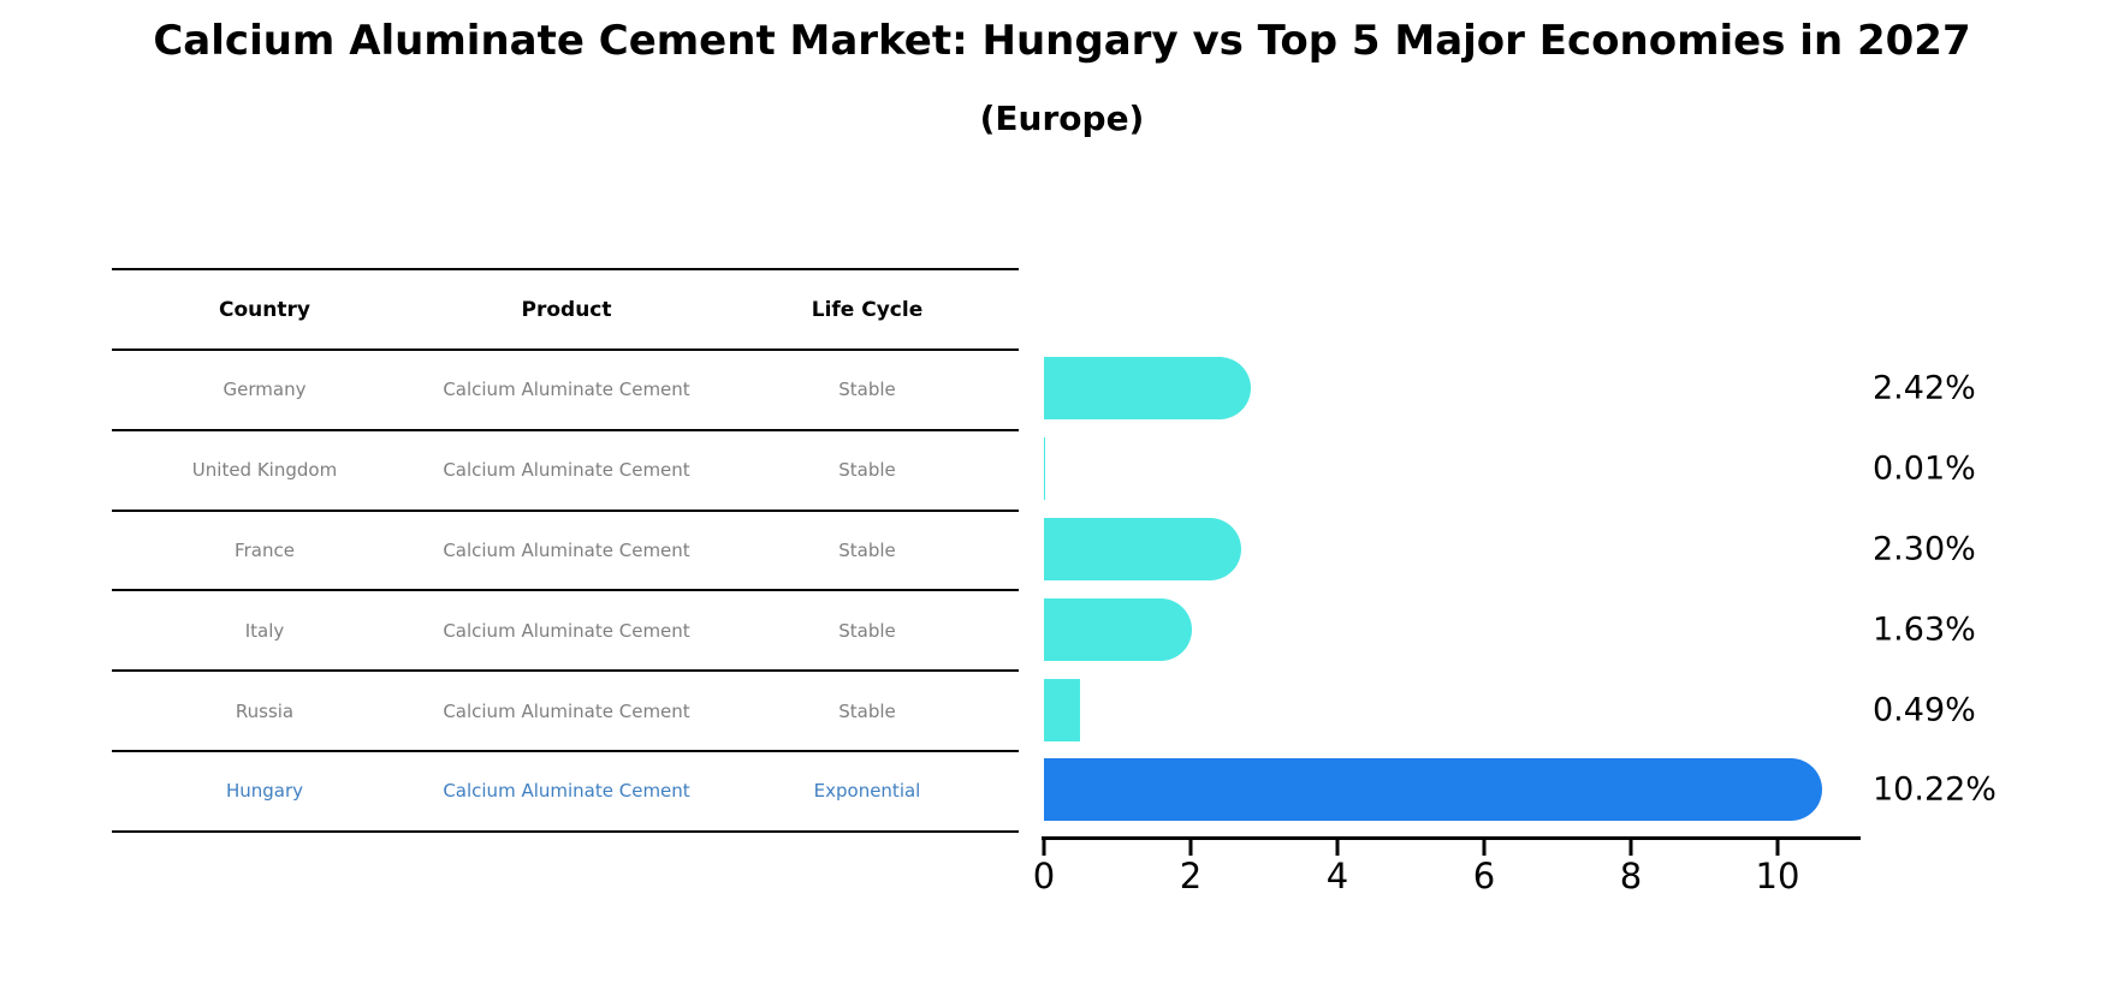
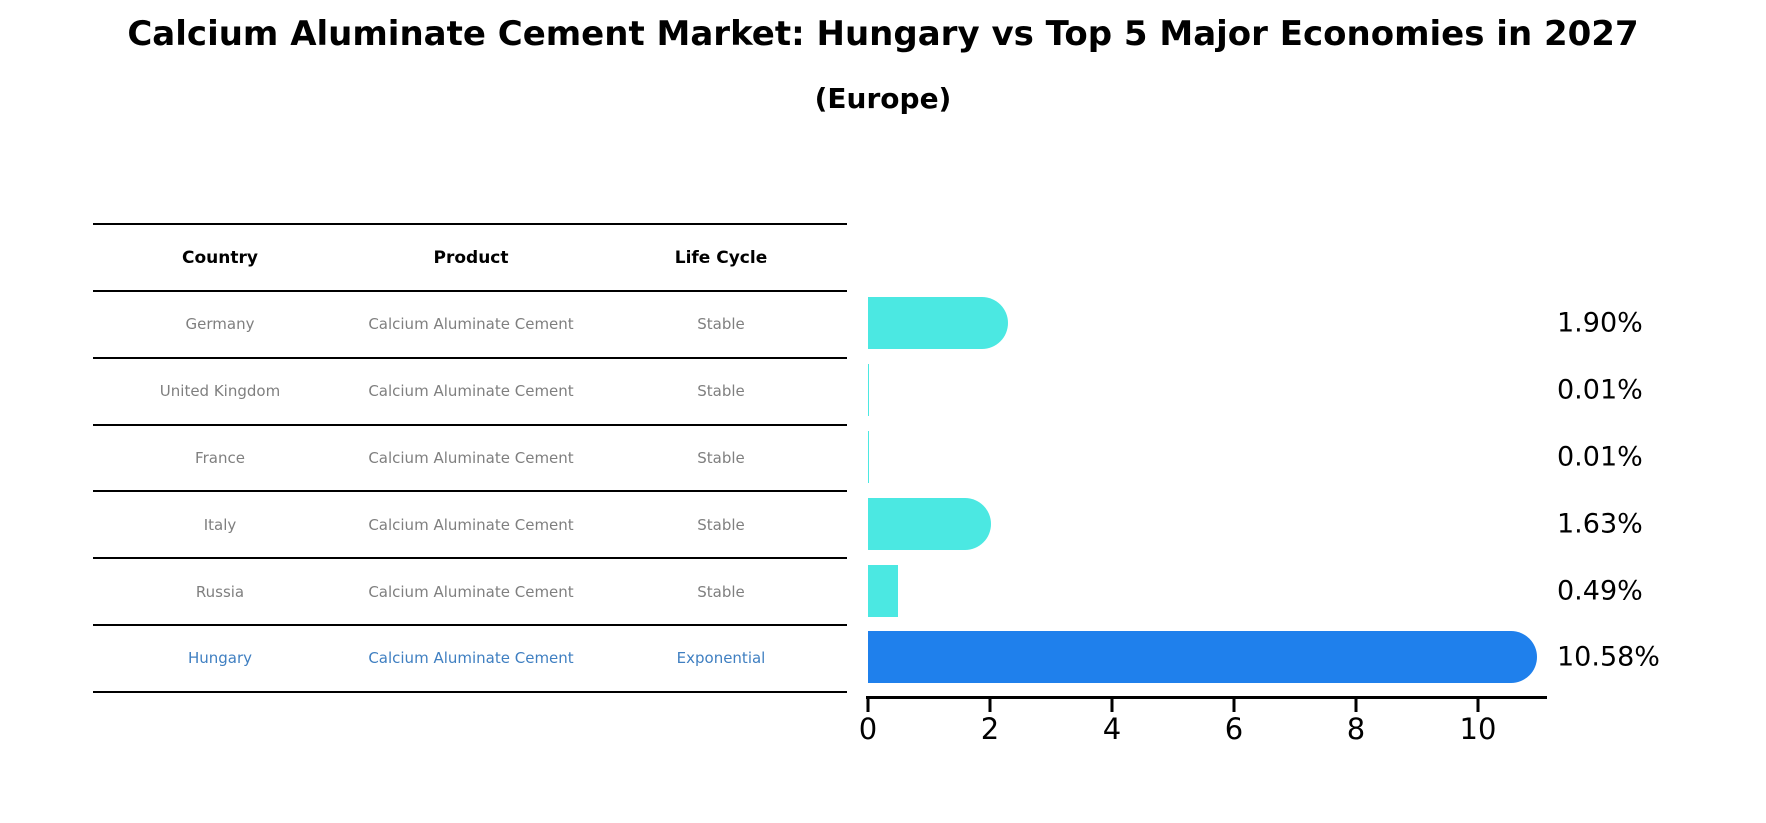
Germany: 2.42% -> 1.90%
France: 2.30% -> 0.01%
Hungary: 10.22% -> 10.58%
